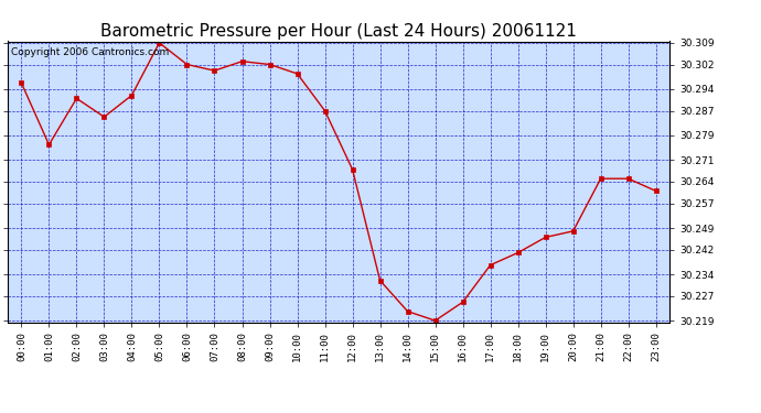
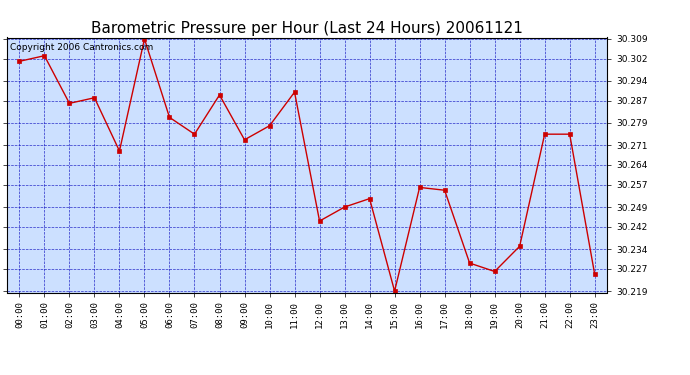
00:00: 30.296 -> 30.301
01:00: 30.276 -> 30.303
02:00: 30.291 -> 30.286
03:00: 30.285 -> 30.288
04:00: 30.292 -> 30.269
06:00: 30.302 -> 30.281
07:00: 30.300 -> 30.275
08:00: 30.303 -> 30.289
09:00: 30.302 -> 30.273
10:00: 30.299 -> 30.278
11:00: 30.287 -> 30.290
12:00: 30.268 -> 30.244
13:00: 30.232 -> 30.249
14:00: 30.222 -> 30.252
16:00: 30.225 -> 30.256
17:00: 30.237 -> 30.255
18:00: 30.241 -> 30.229
19:00: 30.246 -> 30.226
20:00: 30.248 -> 30.235
21:00: 30.265 -> 30.275
22:00: 30.265 -> 30.275
23:00: 30.261 -> 30.225
